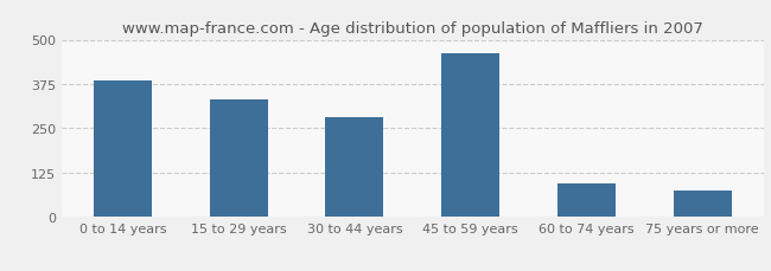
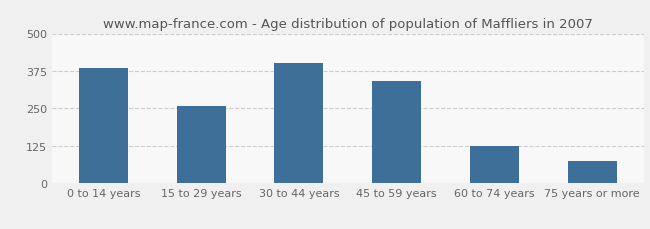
15 to 29 years: 330 -> 258
30 to 44 years: 280 -> 400
45 to 59 years: 460 -> 340
60 to 74 years: 95 -> 125
